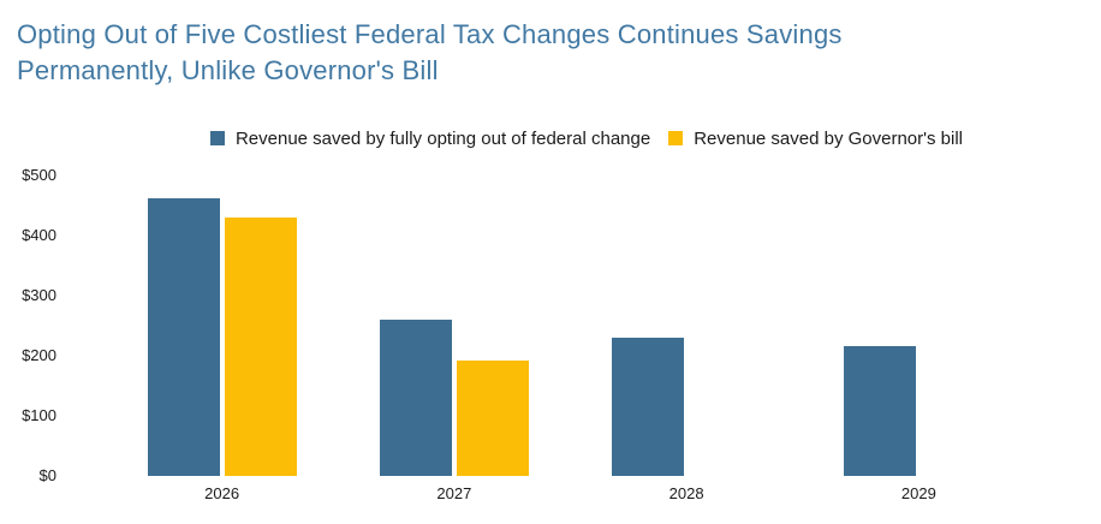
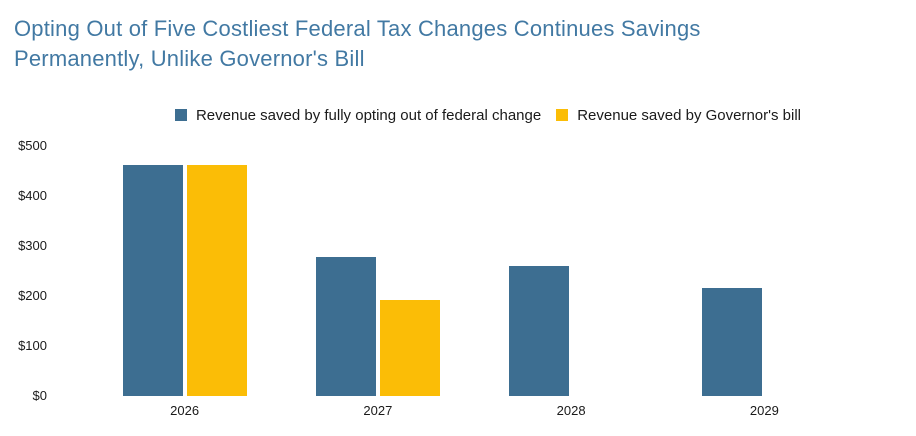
Revenue saved by Governor's bill/2026: $430 -> $460
Revenue saved by fully opting out of federal change/2027: $260 -> $280
Revenue saved by fully opting out of federal change/2028: $230 -> $260
